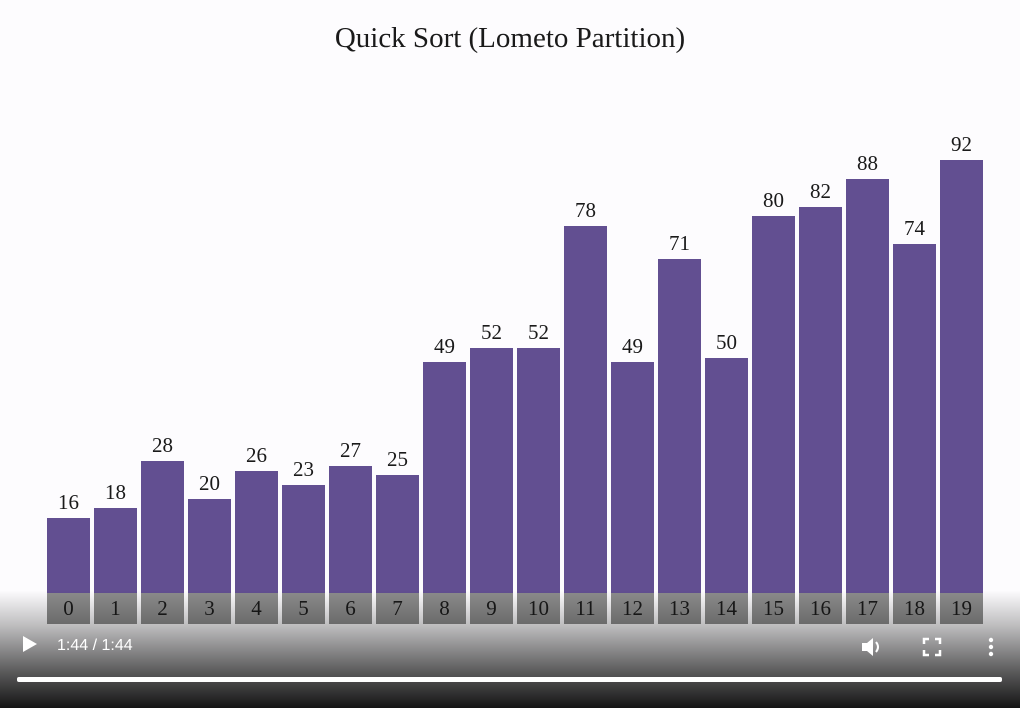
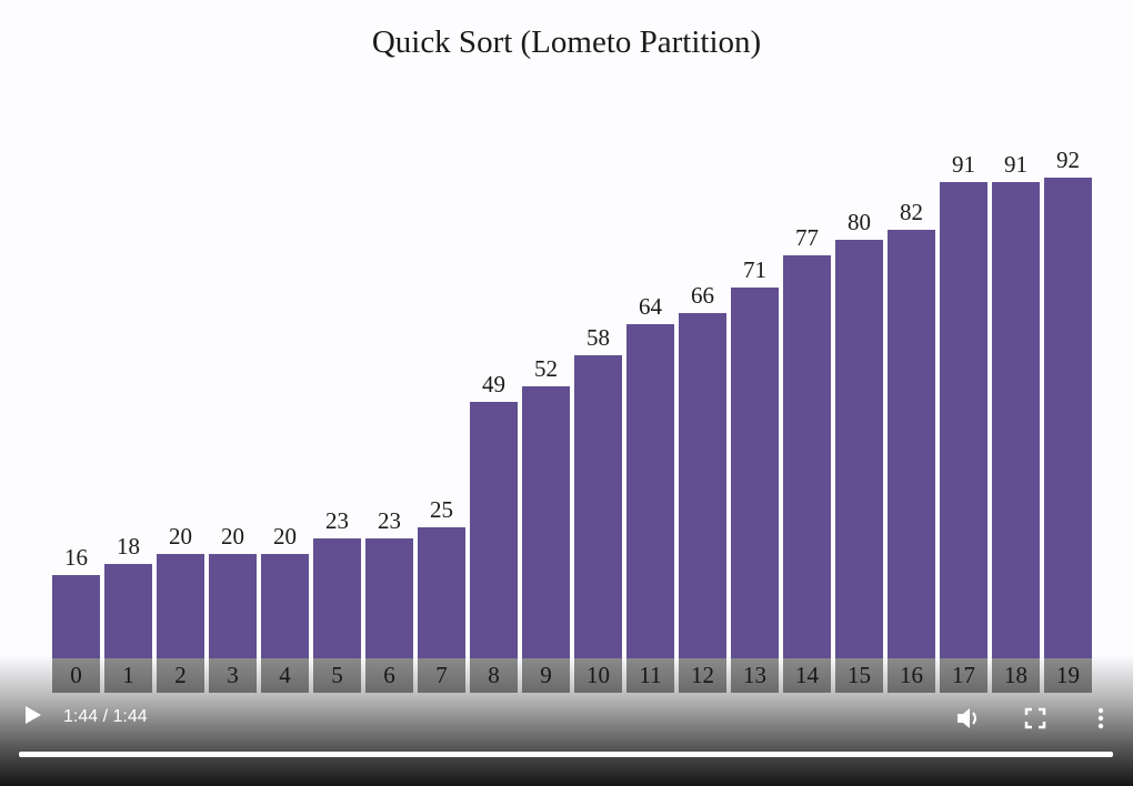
2: 28 -> 20
4: 26 -> 20
6: 27 -> 23
10: 52 -> 58
11: 78 -> 64
12: 49 -> 66
14: 50 -> 77
17: 88 -> 91
18: 74 -> 91
